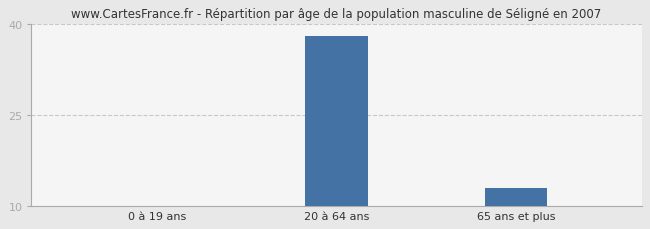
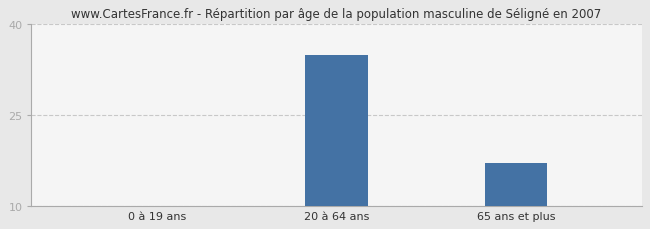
20 à 64 ans: 38 -> 35
65 ans et plus: 13 -> 17
